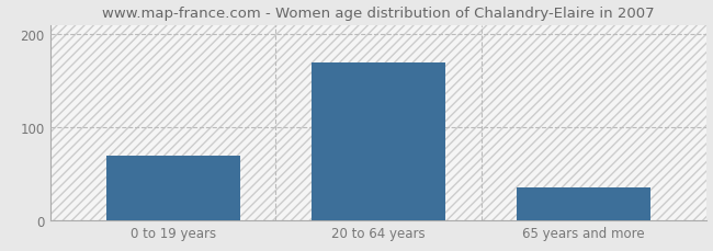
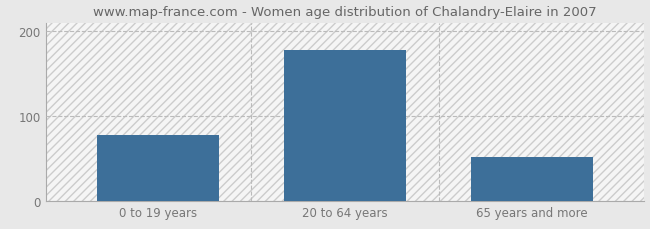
0 to 19 years: 70 -> 78
20 to 64 years: 170 -> 178
65 years and more: 35 -> 52
